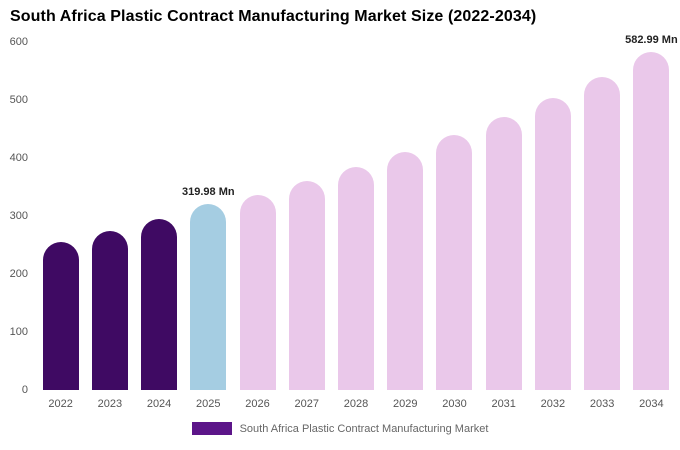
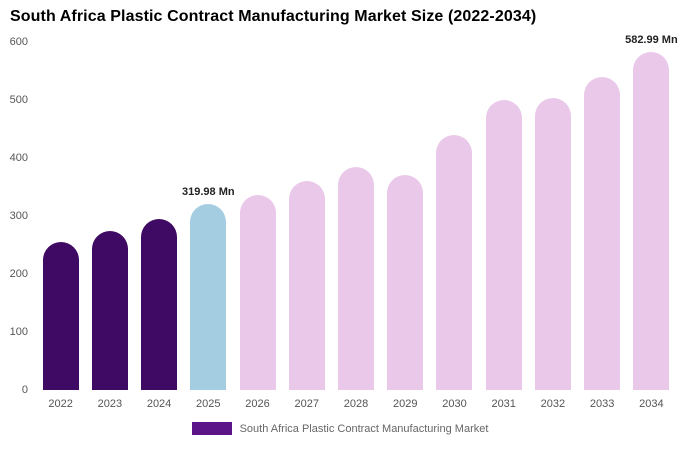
2029: 410 -> 370
2031: 470 -> 500
